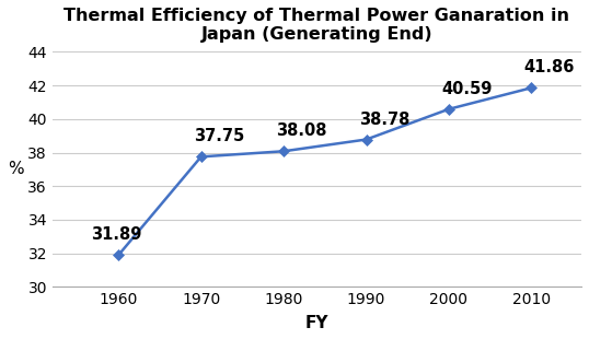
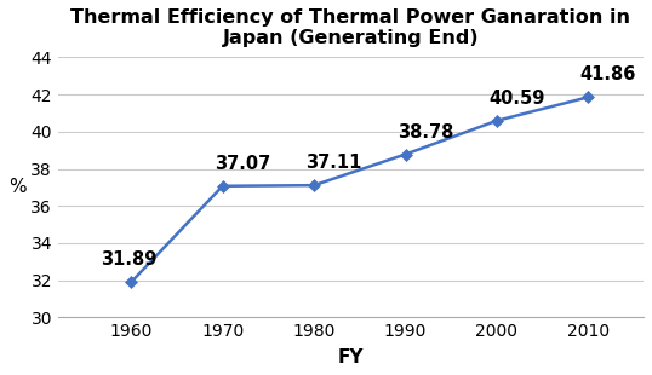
1970: 37.75 -> 37.07
1980: 38.08 -> 37.11
